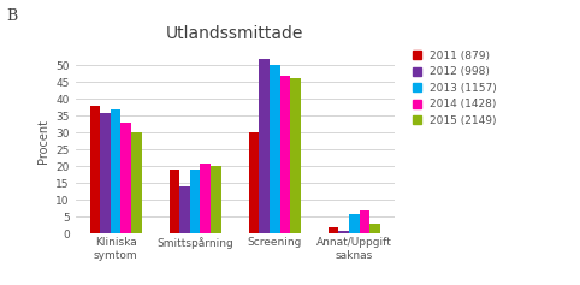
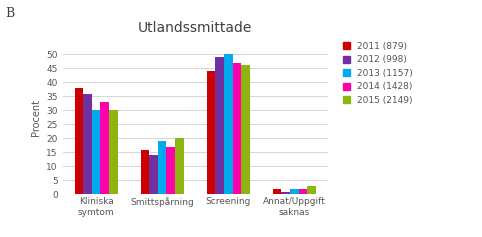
2013 (1157)/Kliniska symtom: 37 -> 30
2011 (879)/Smittspårning: 19 -> 16
2014 (1428)/Smittspårning: 21 -> 17
2011 (879)/Screening: 30 -> 44
2012 (998)/Screening: 52 -> 49
2013 (1157)/Annat/Uppgift saknas: 6 -> 2
2014 (1428)/Annat/Uppgift saknas: 7 -> 2
